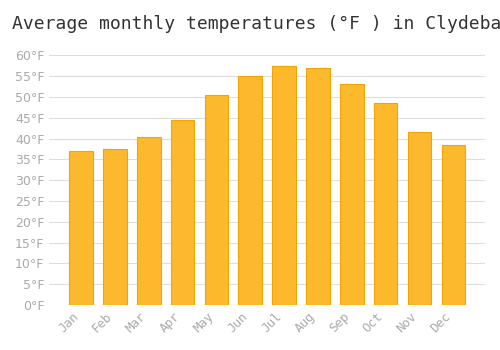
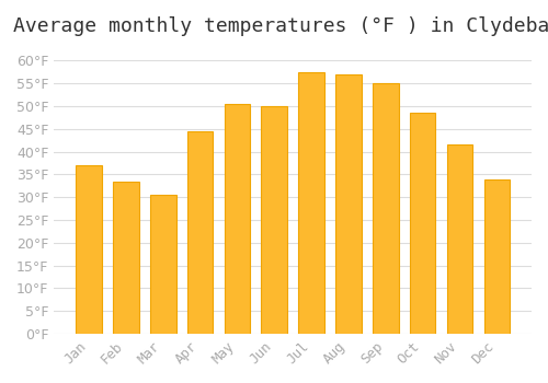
Feb: 37.5°F -> 33.5°F
Mar: 40.5°F -> 30.5°F
Jun: 55.0°F -> 50.0°F
Sep: 53.0°F -> 55.0°F
Dec: 38.5°F -> 34.0°F
